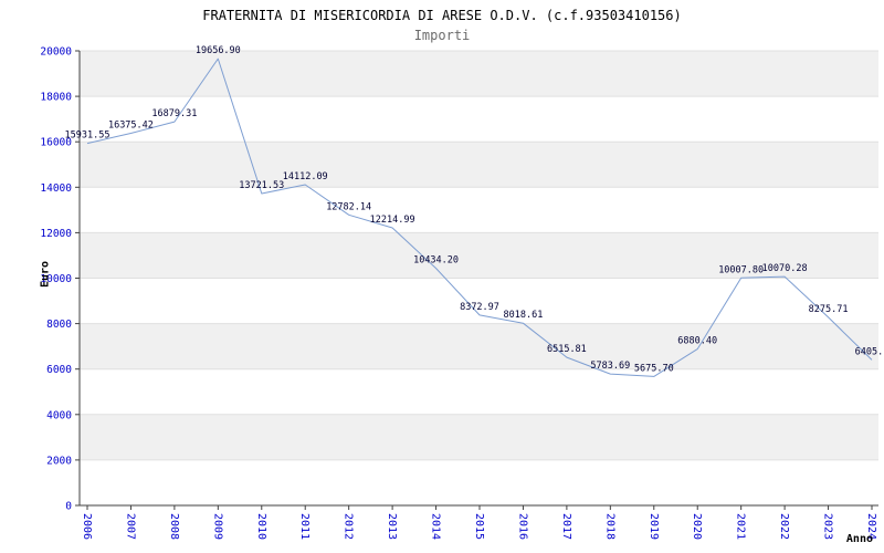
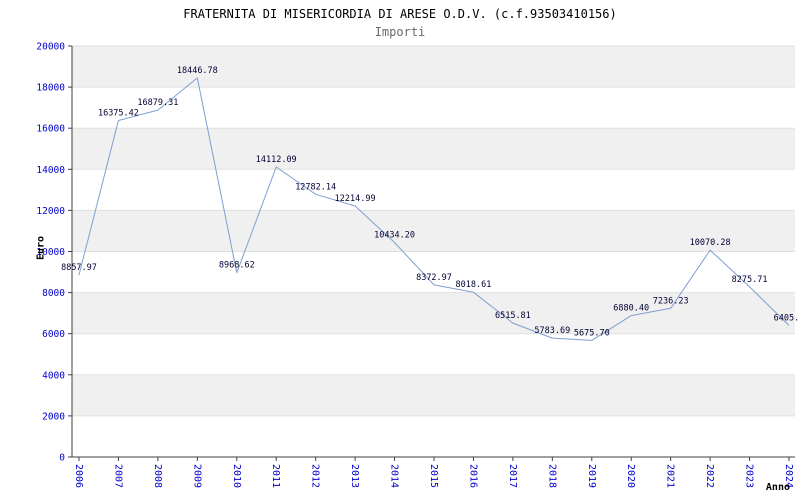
2006: 15931.55 -> 8857.97
2009: 19656.90 -> 18446.78
2010: 13721.53 -> 8968.62
2021: 10007.80 -> 7236.23
